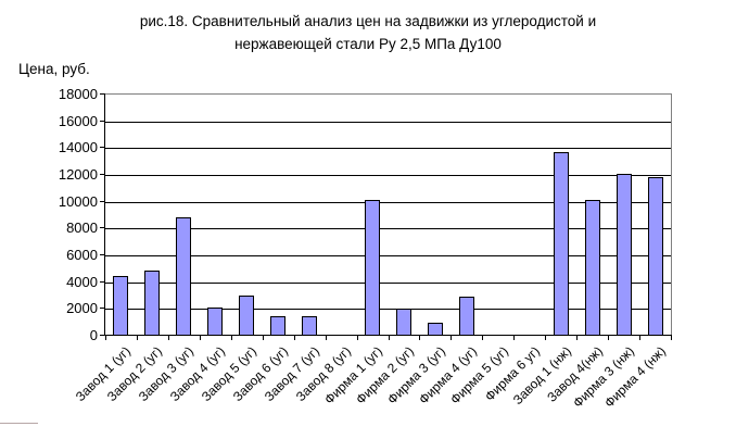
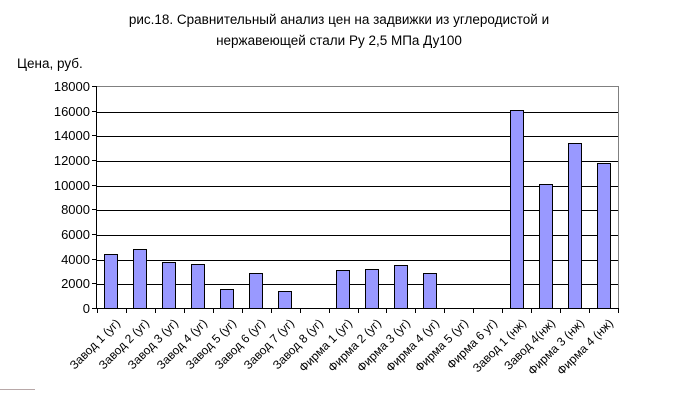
Завод 3 (уг): 8800 -> 3800
Завод 4 (уг): 2100 -> 3600
Завод 5 (уг): 3000 -> 1600
Завод 6 (уг): 1500 -> 3000
Фирма 1 (уг): 10100 -> 3200
Фирма 2 (уг): 2000 -> 3200
Фирма 3 (уг): 1000 -> 3600
Завод 1 (нж): 13700 -> 16100
Фирма 3 (нж): 12100 -> 13400
